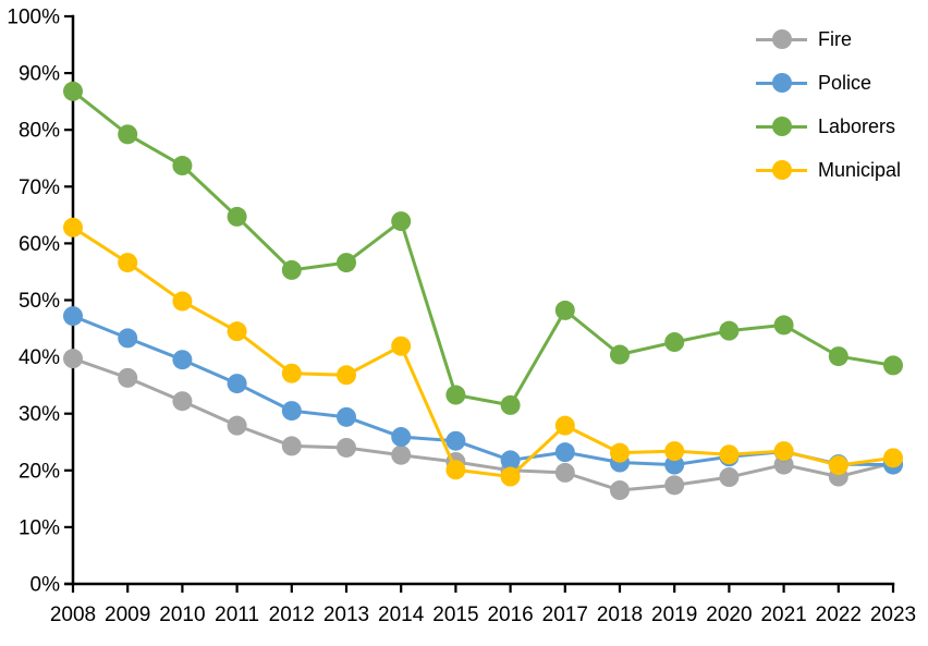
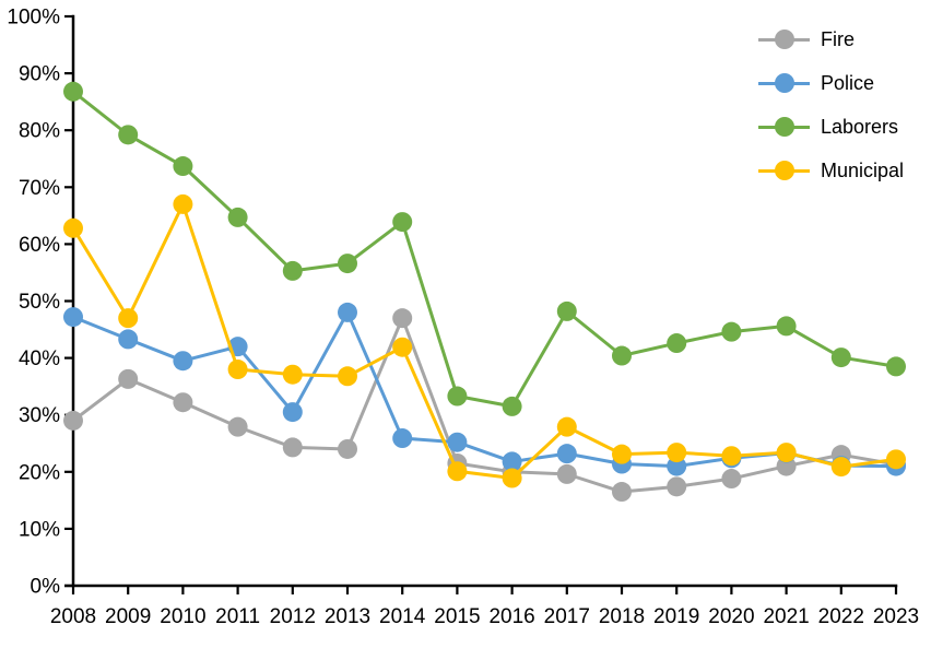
Fire/2008: 40% -> 29%
Municipal/2009: 57% -> 47%
Municipal/2010: 50% -> 67%
Police/2011: 35% -> 42%
Municipal/2011: 44% -> 38%
Police/2013: 29% -> 48%
Fire/2014: 23% -> 47%
Fire/2022: 19% -> 23%
